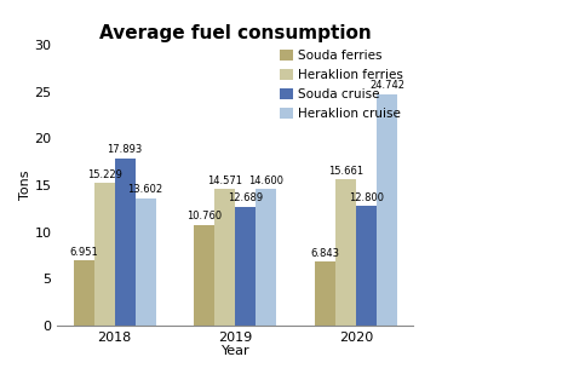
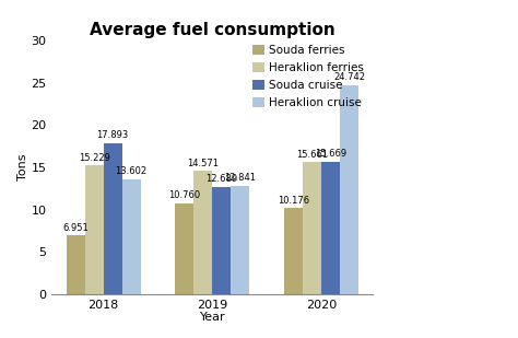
Heraklion cruise/2019: 14.6 -> 12.8
Souda ferries/2020: 6.843 -> 10.176
Souda cruise/2020: 12.8 -> 15.7
